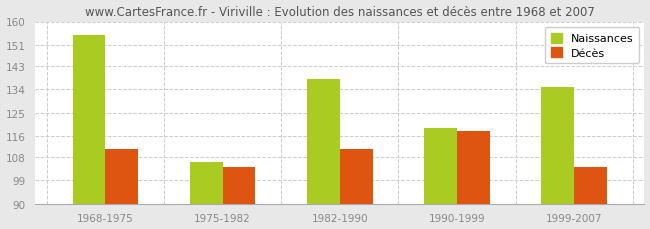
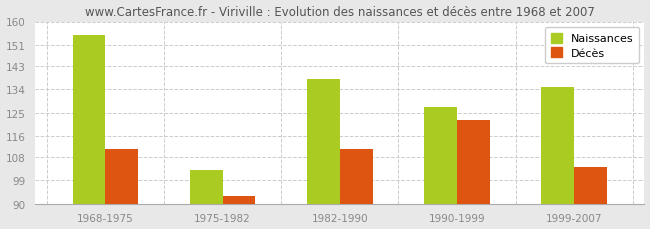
Naissances/1975-1982: 106 -> 103
Décès/1975-1982: 104 -> 93
Naissances/1990-1999: 119 -> 127
Décès/1990-1999: 118 -> 122
